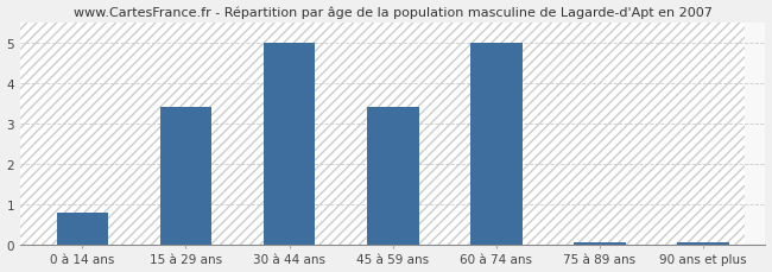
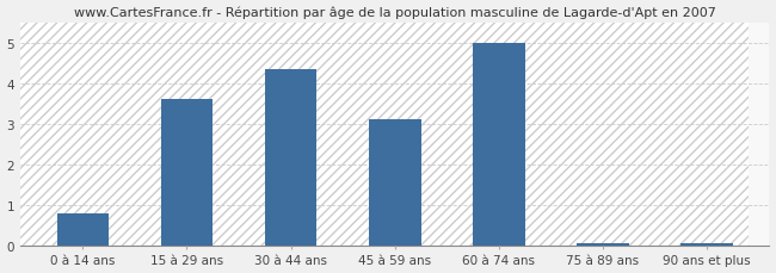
15 à 29 ans: 3.40 -> 3.60
30 à 44 ans: 5.00 -> 4.35
45 à 59 ans: 3.40 -> 3.10
